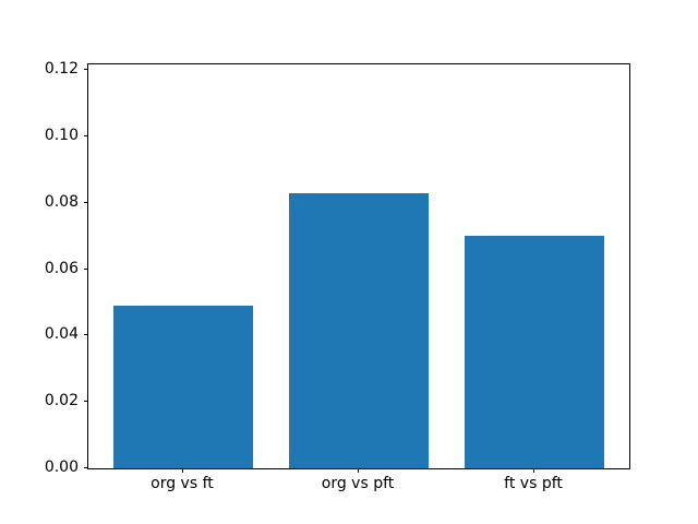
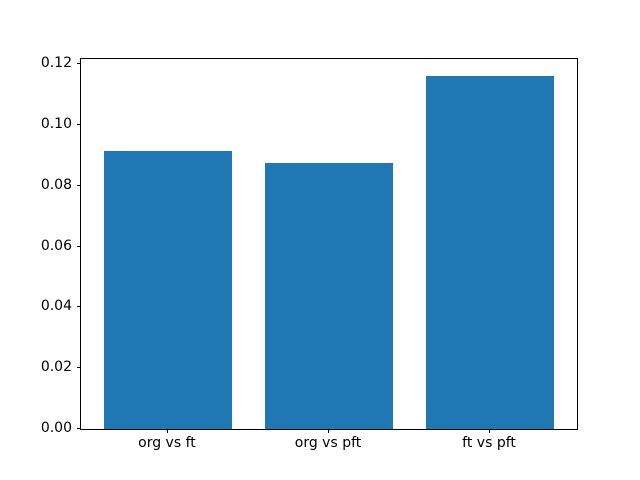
org vs ft: 0.049 -> 0.091
org vs pft: 0.083 -> 0.088
ft vs pft: 0.070 -> 0.116
